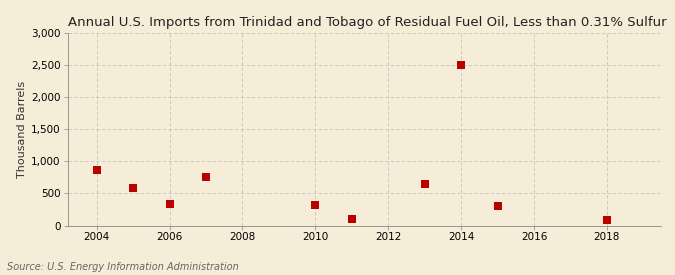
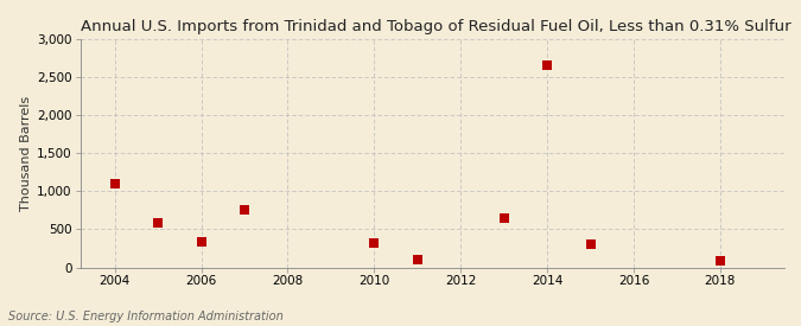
2004: 860 -> 1,100
2014: 2,500 -> 2,660
